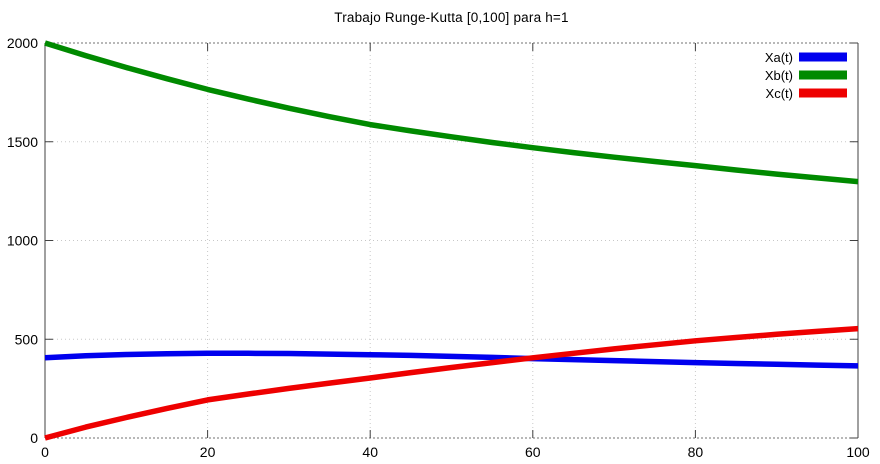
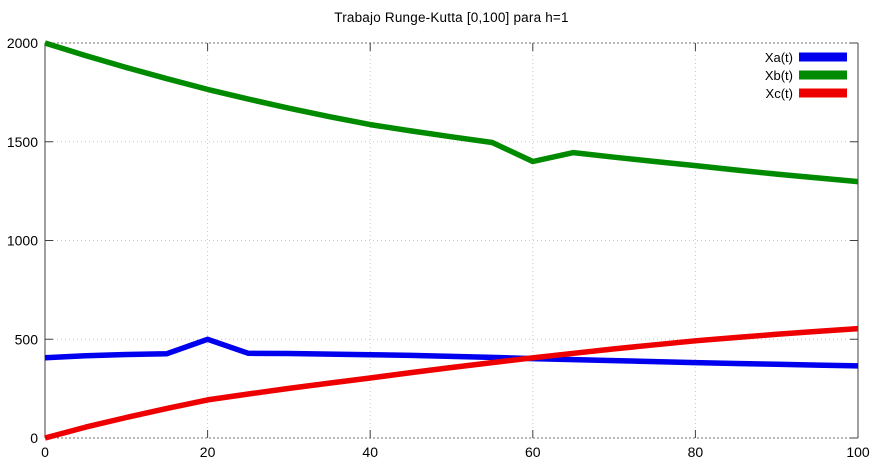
Xa(t)/20: 430 -> 500
Xb(t)/60: 1470 -> 1400
